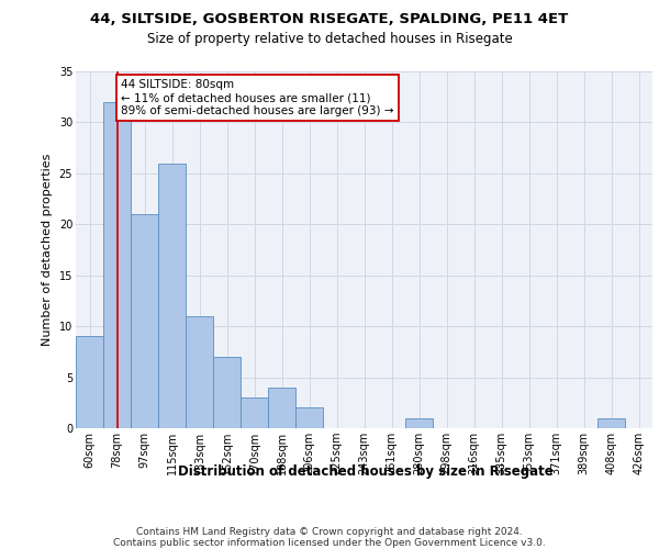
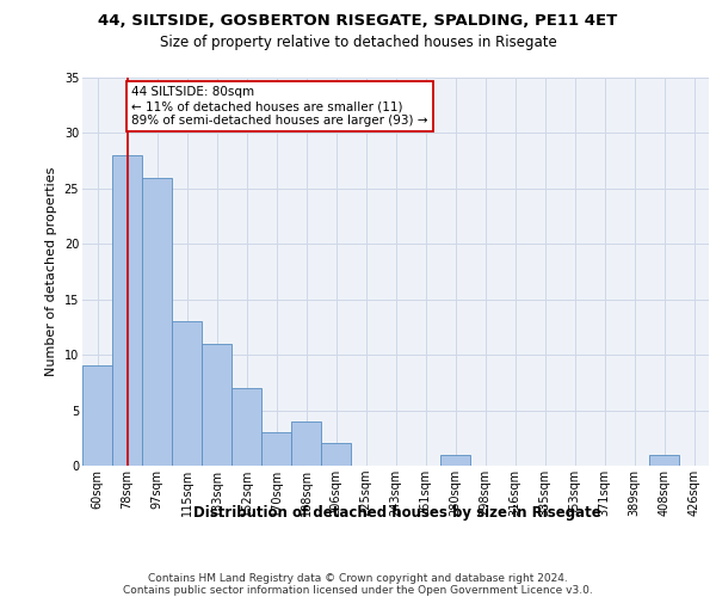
78sqm: 32 -> 28
97sqm: 21 -> 26
115sqm: 26 -> 13
